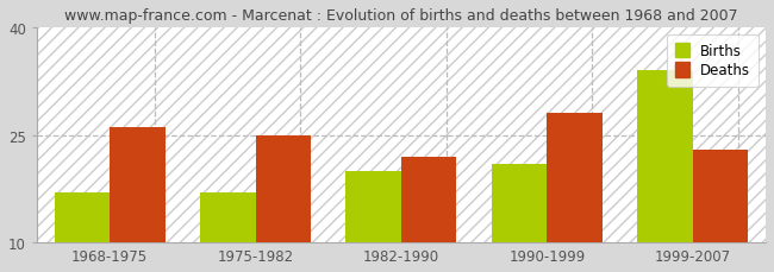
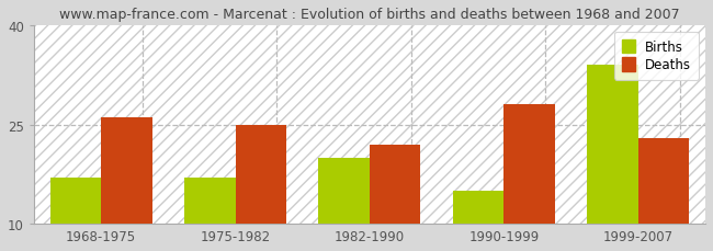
Births/1990-1999: 21 -> 15
